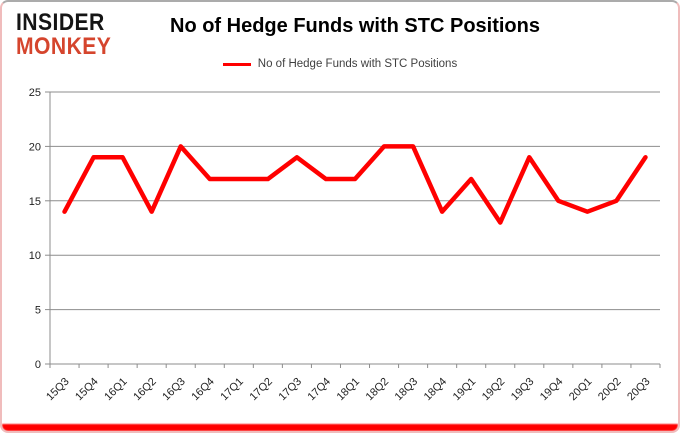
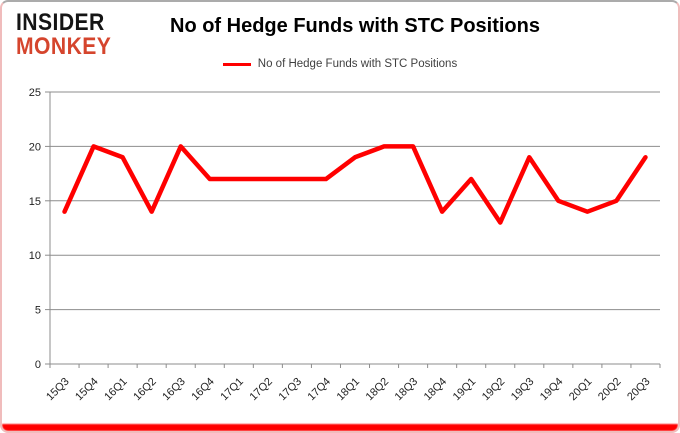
15Q4: 19 -> 20
17Q3: 19 -> 17
18Q1: 17 -> 19
